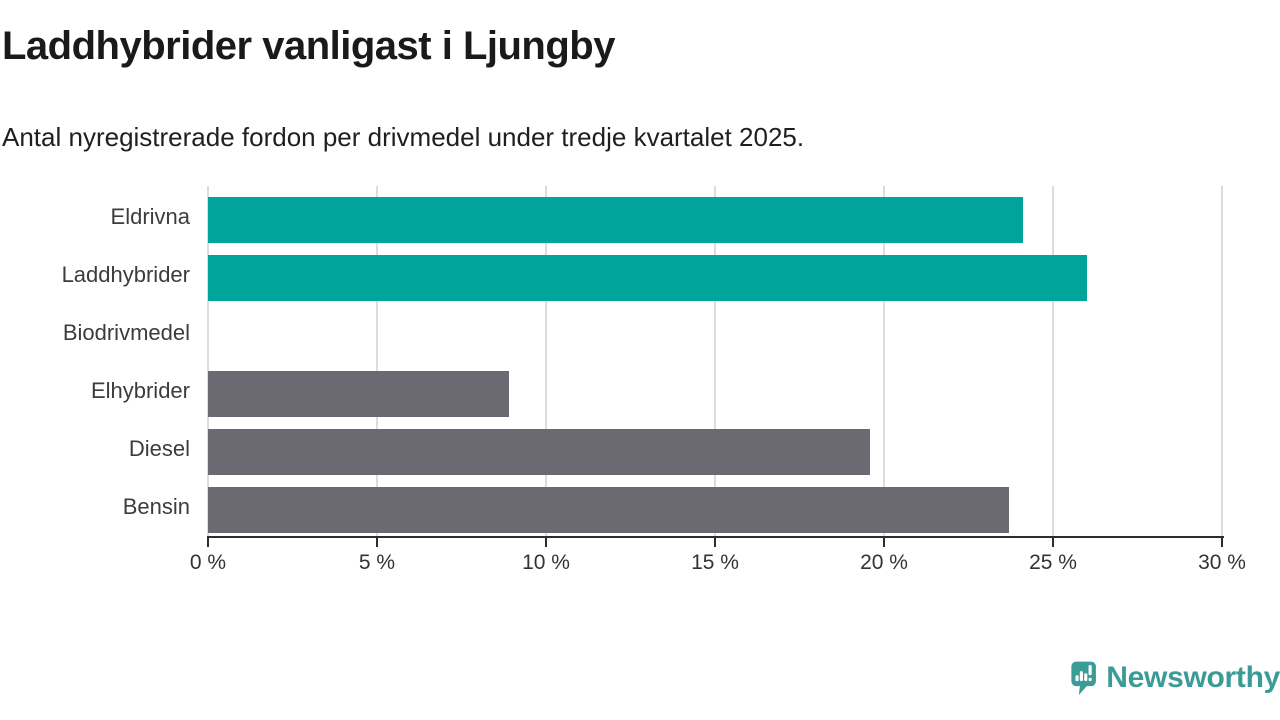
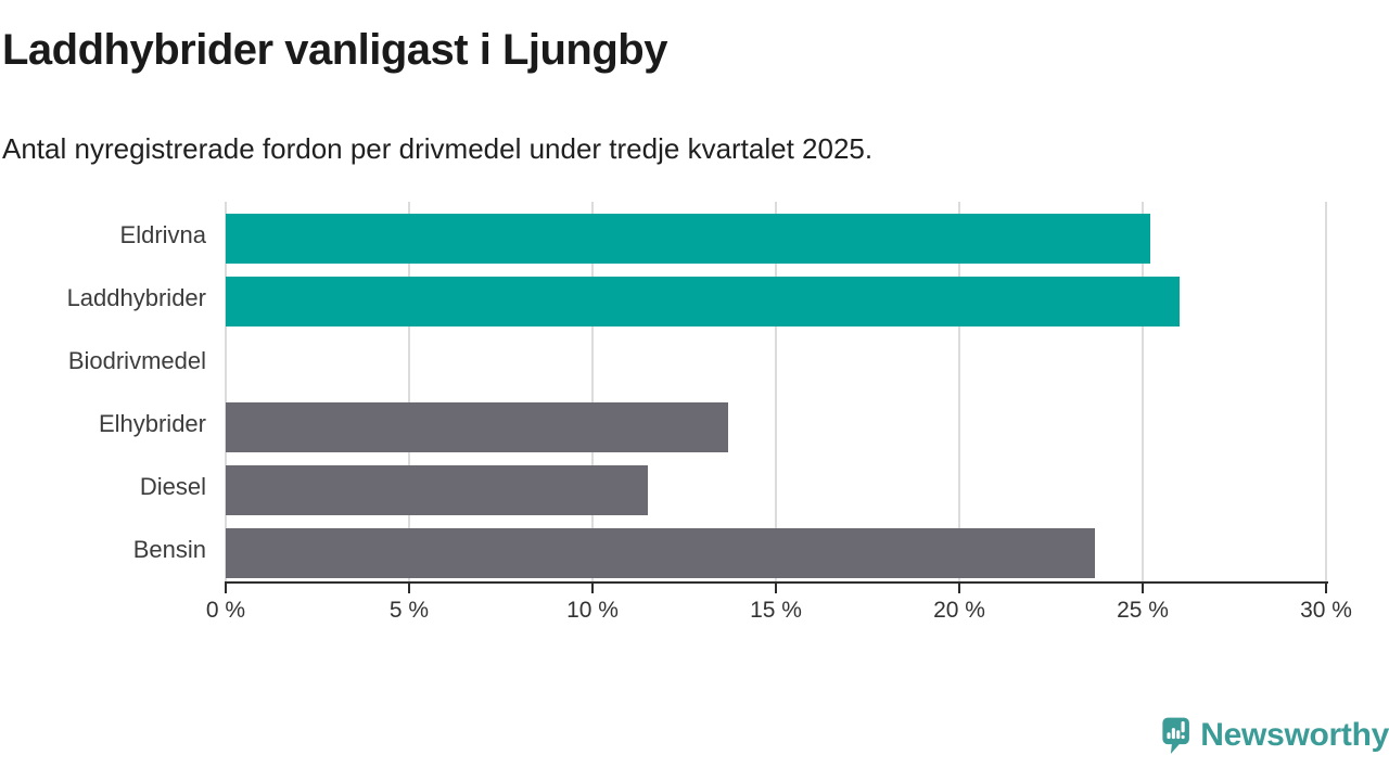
Eldrivna: 24.1% -> 25.2%
Elhybrider: 8.9% -> 13.7%
Diesel: 19.6% -> 11.5%
